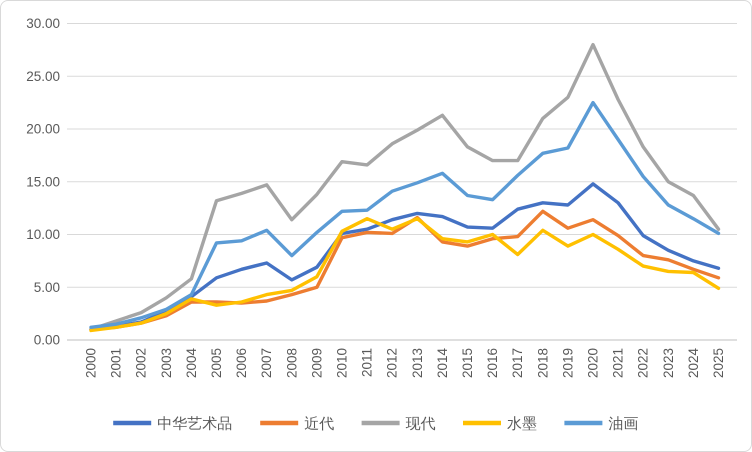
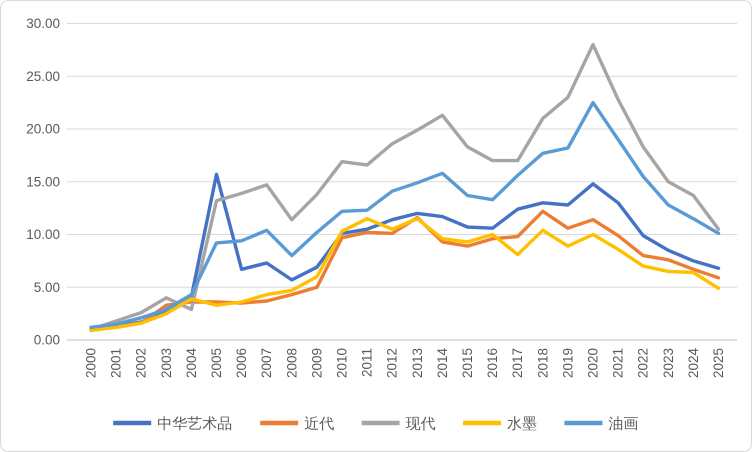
近代/2003: 2.3 -> 3.3
现代/2004: 5.8 -> 2.9
中华艺术品/2005: 5.9 -> 15.7
